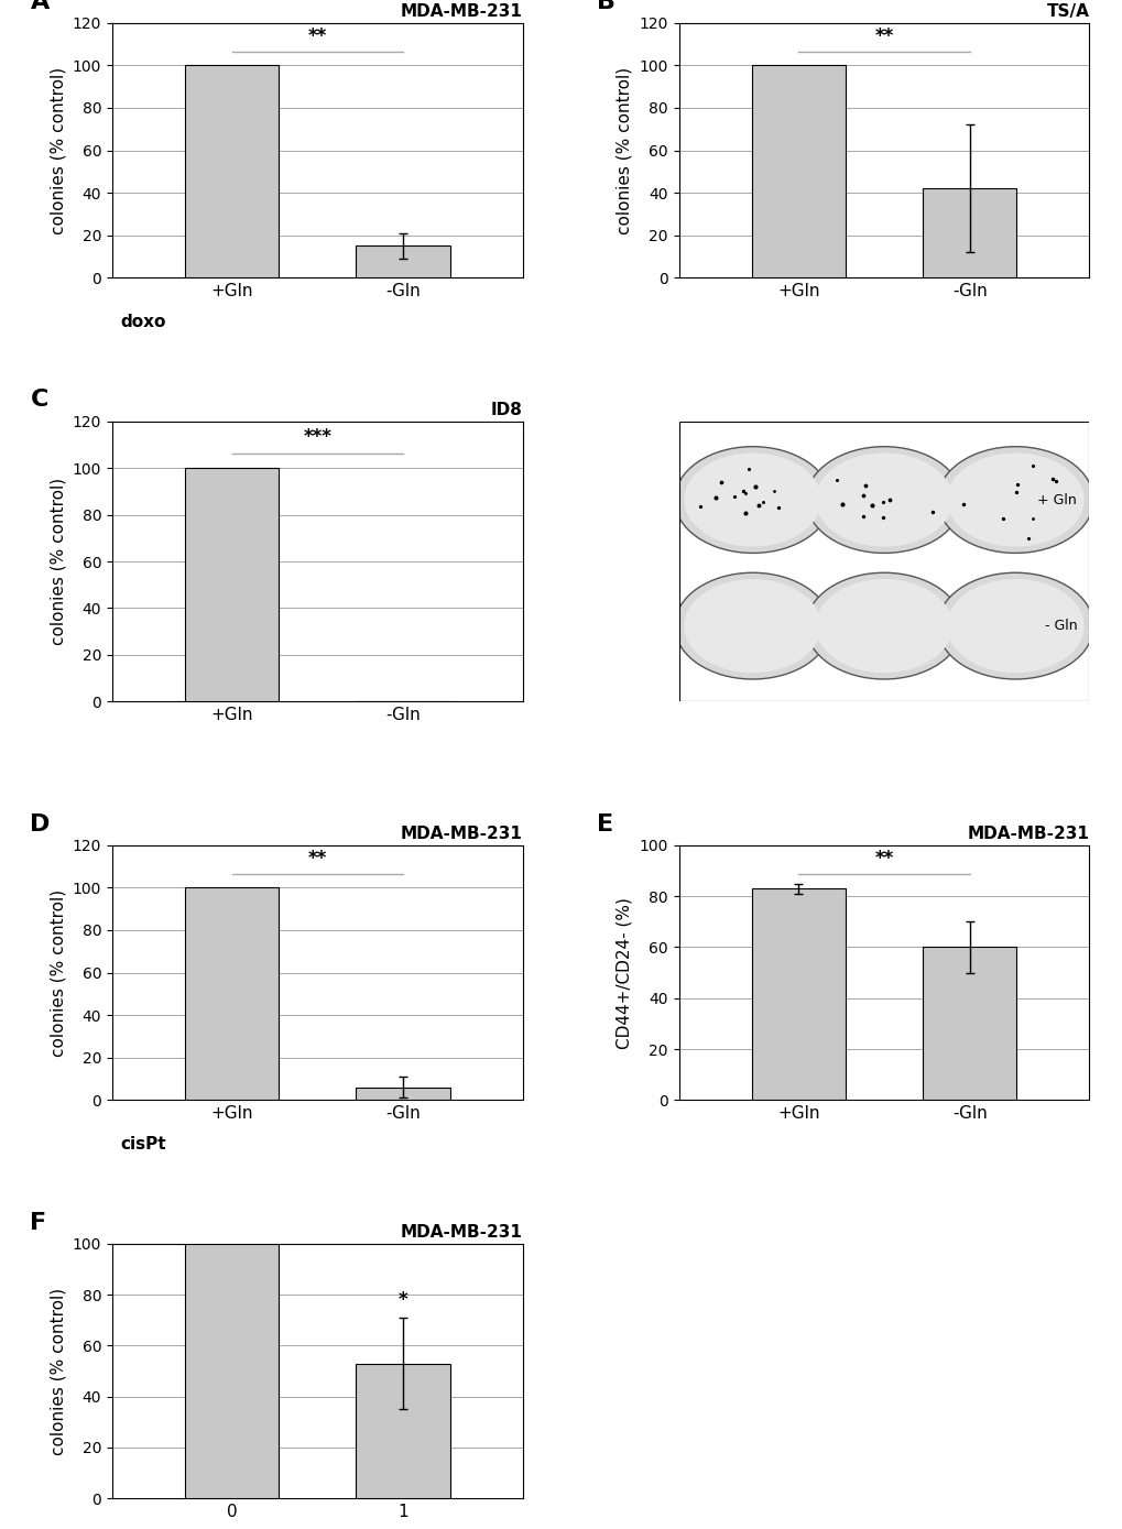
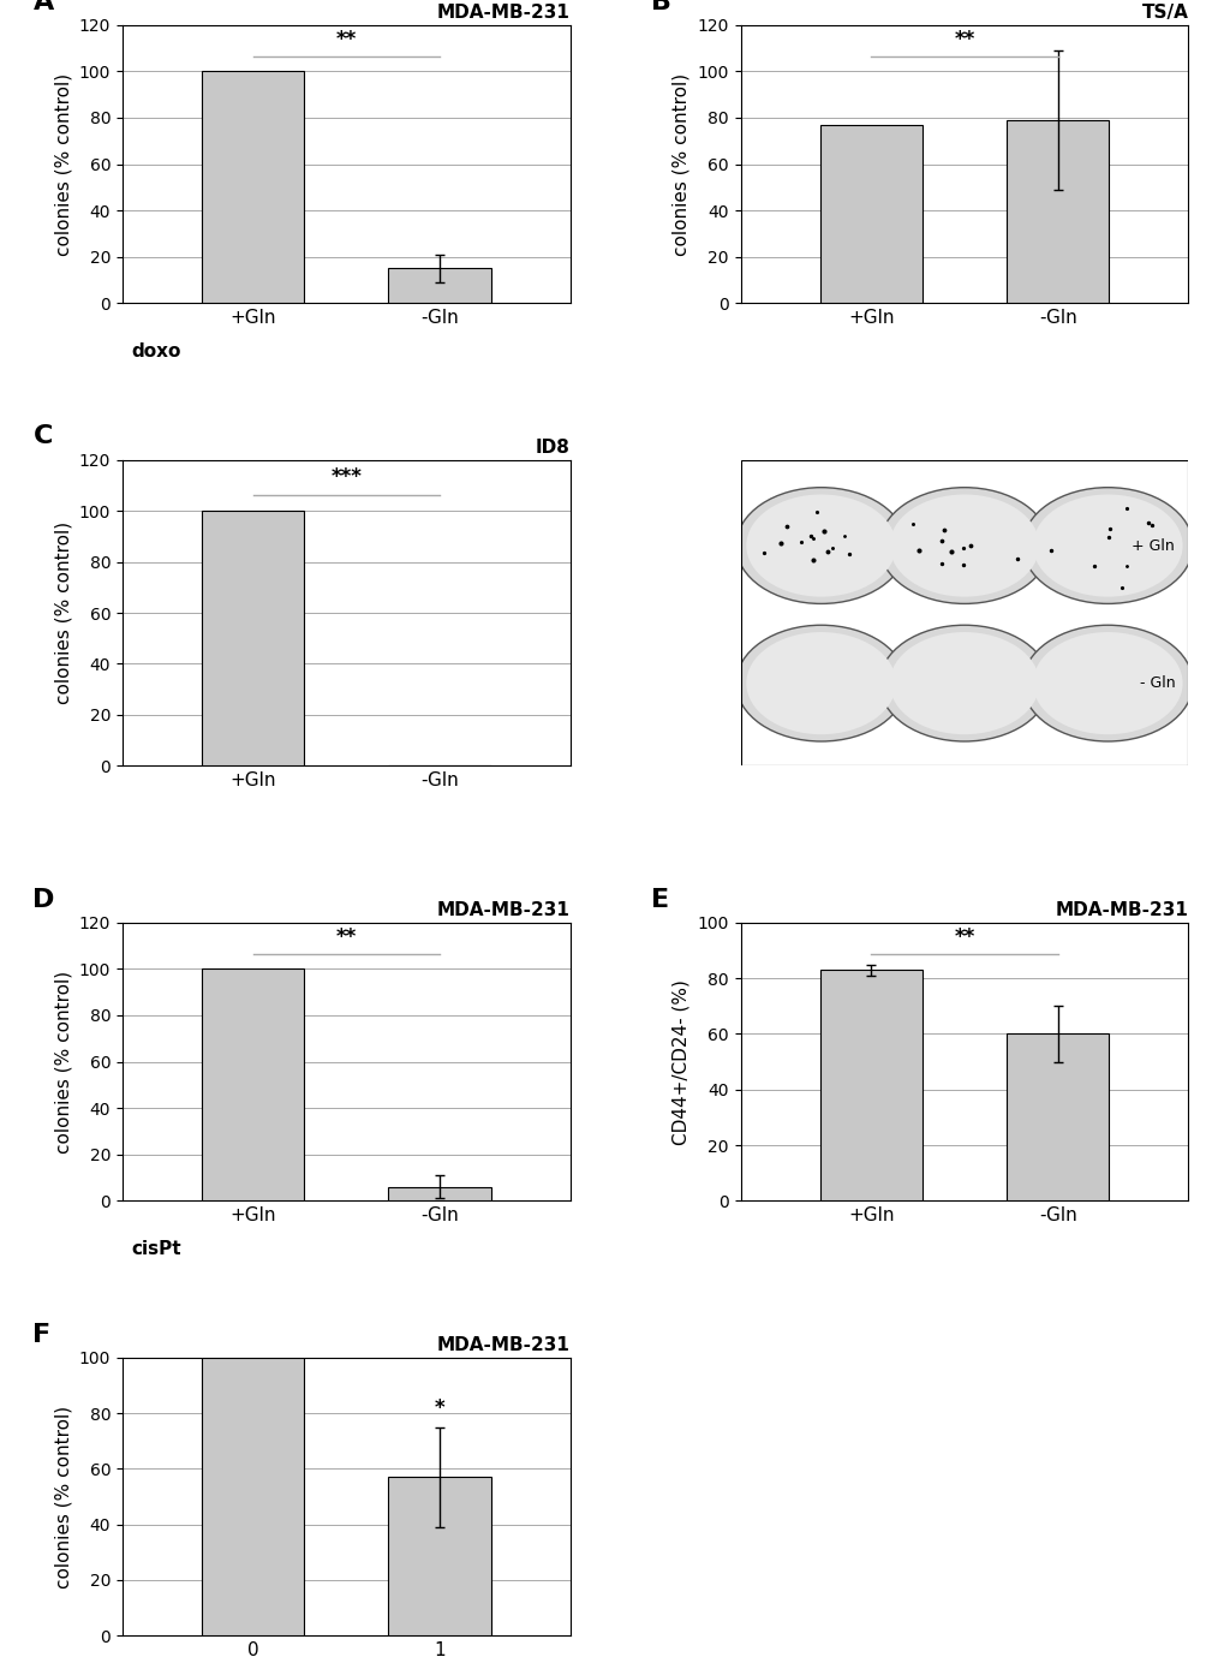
TS/A/+Gln: 100 -> 77
TS/A/-Gln: 42 -> 79
1: 53 -> 57
